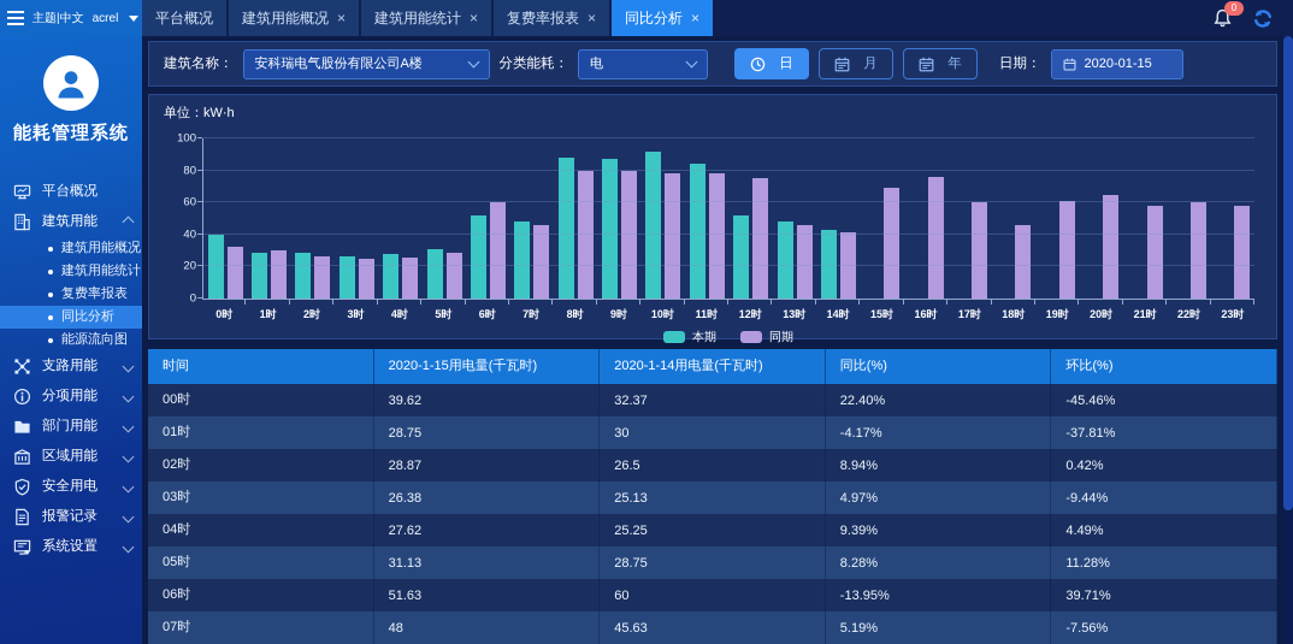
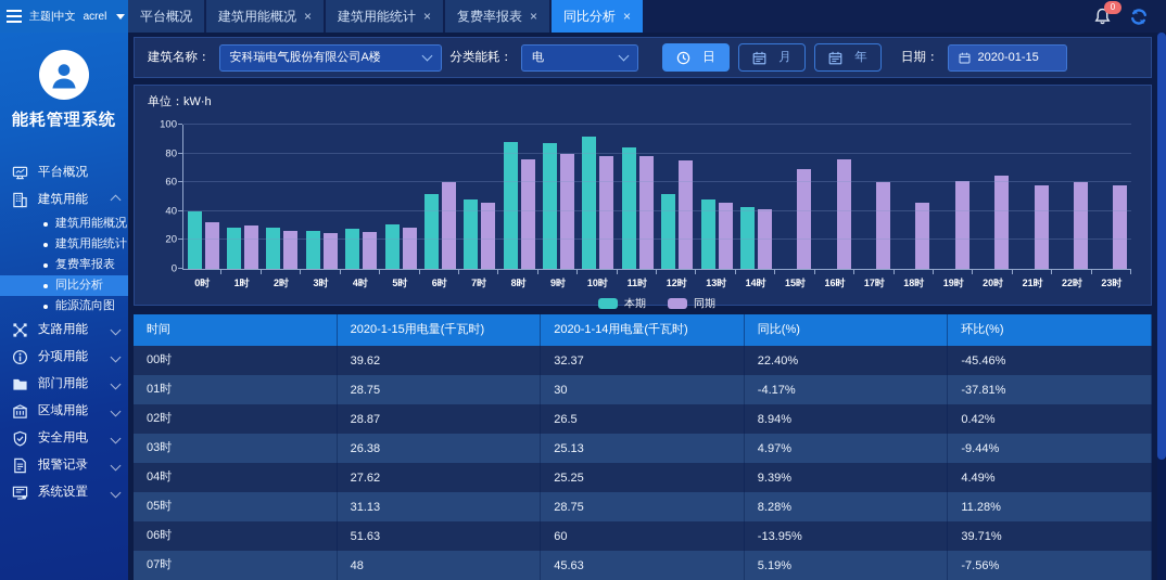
同期/8时: 80 -> 76
